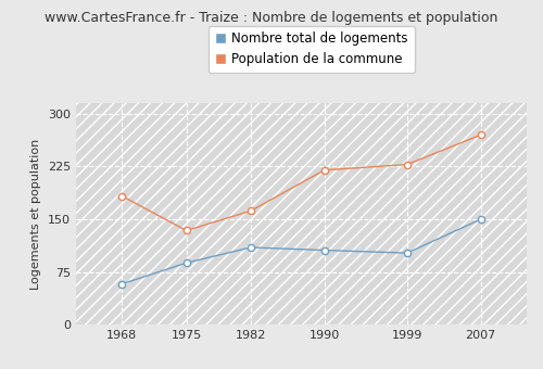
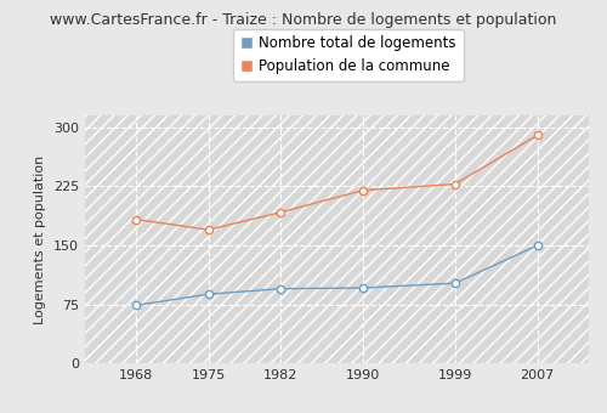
Nombre total de logements/1968: 58 -> 74
Population de la commune/1975: 134 -> 170
Nombre total de logements/1982: 110 -> 95
Population de la commune/1982: 162 -> 192
Nombre total de logements/1990: 106 -> 96
Population de la commune/2007: 270 -> 290
